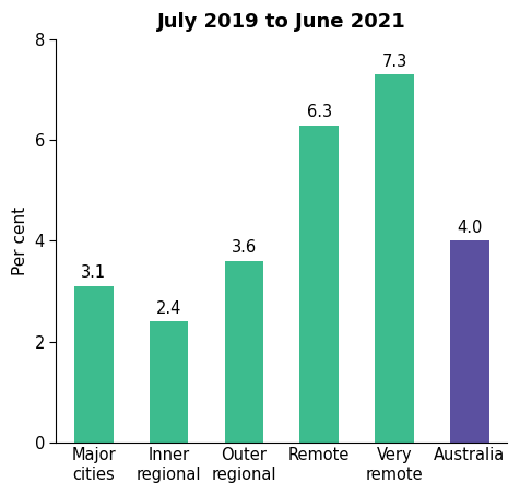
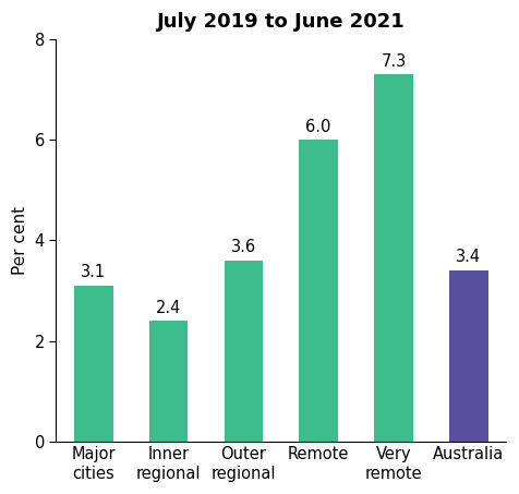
Remote: 6.3 -> 6.0
Australia: 4.0 -> 3.4
